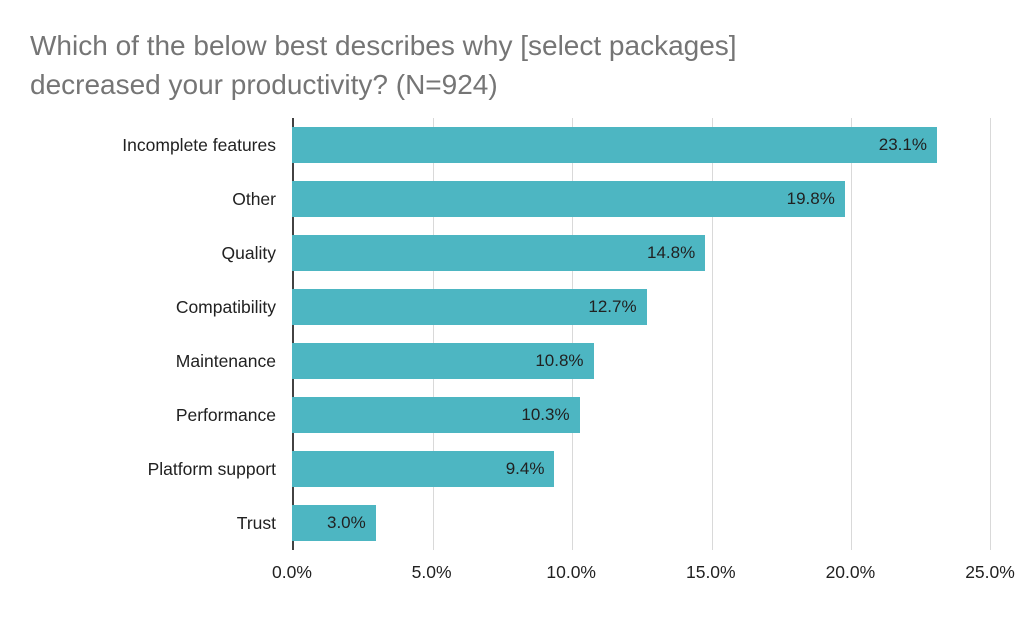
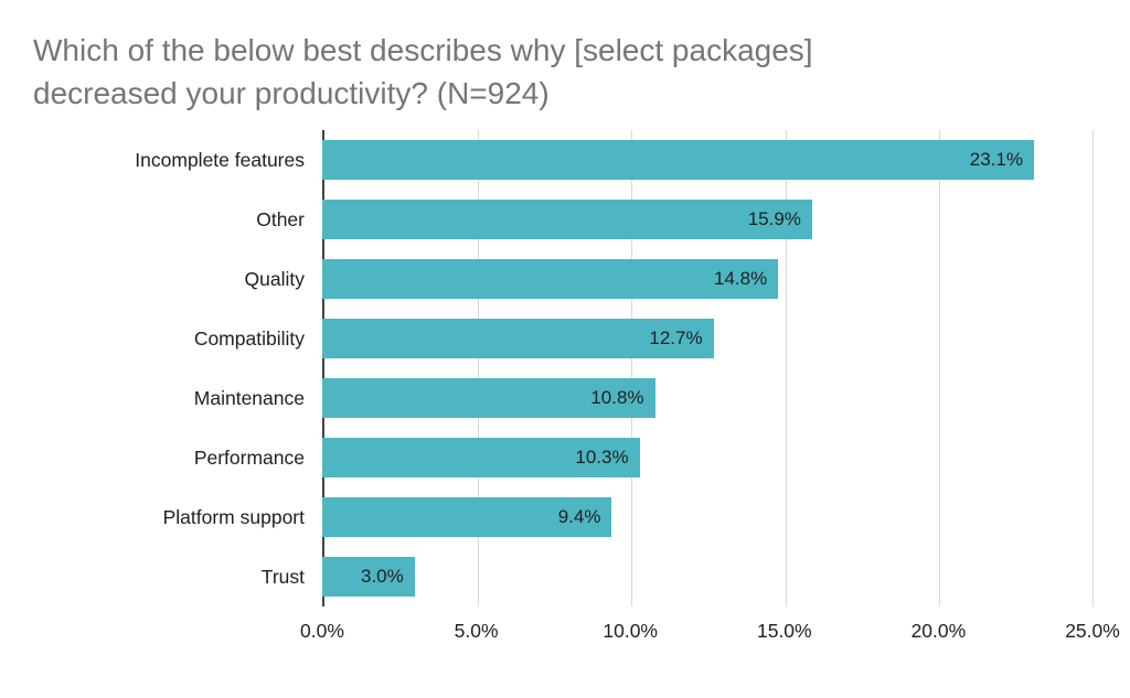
Other: 19.8% -> 15.9%
